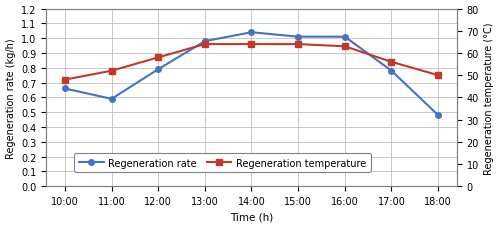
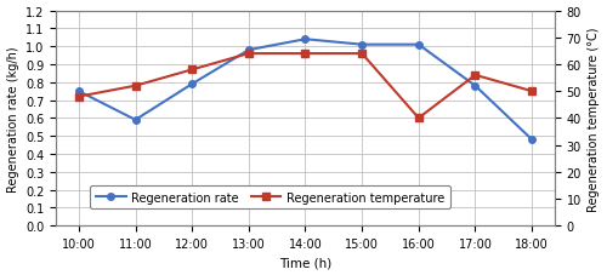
Regeneration rate/10:00: 0.66 -> 0.75
Regeneration temperature/16:00: 63 -> 40
